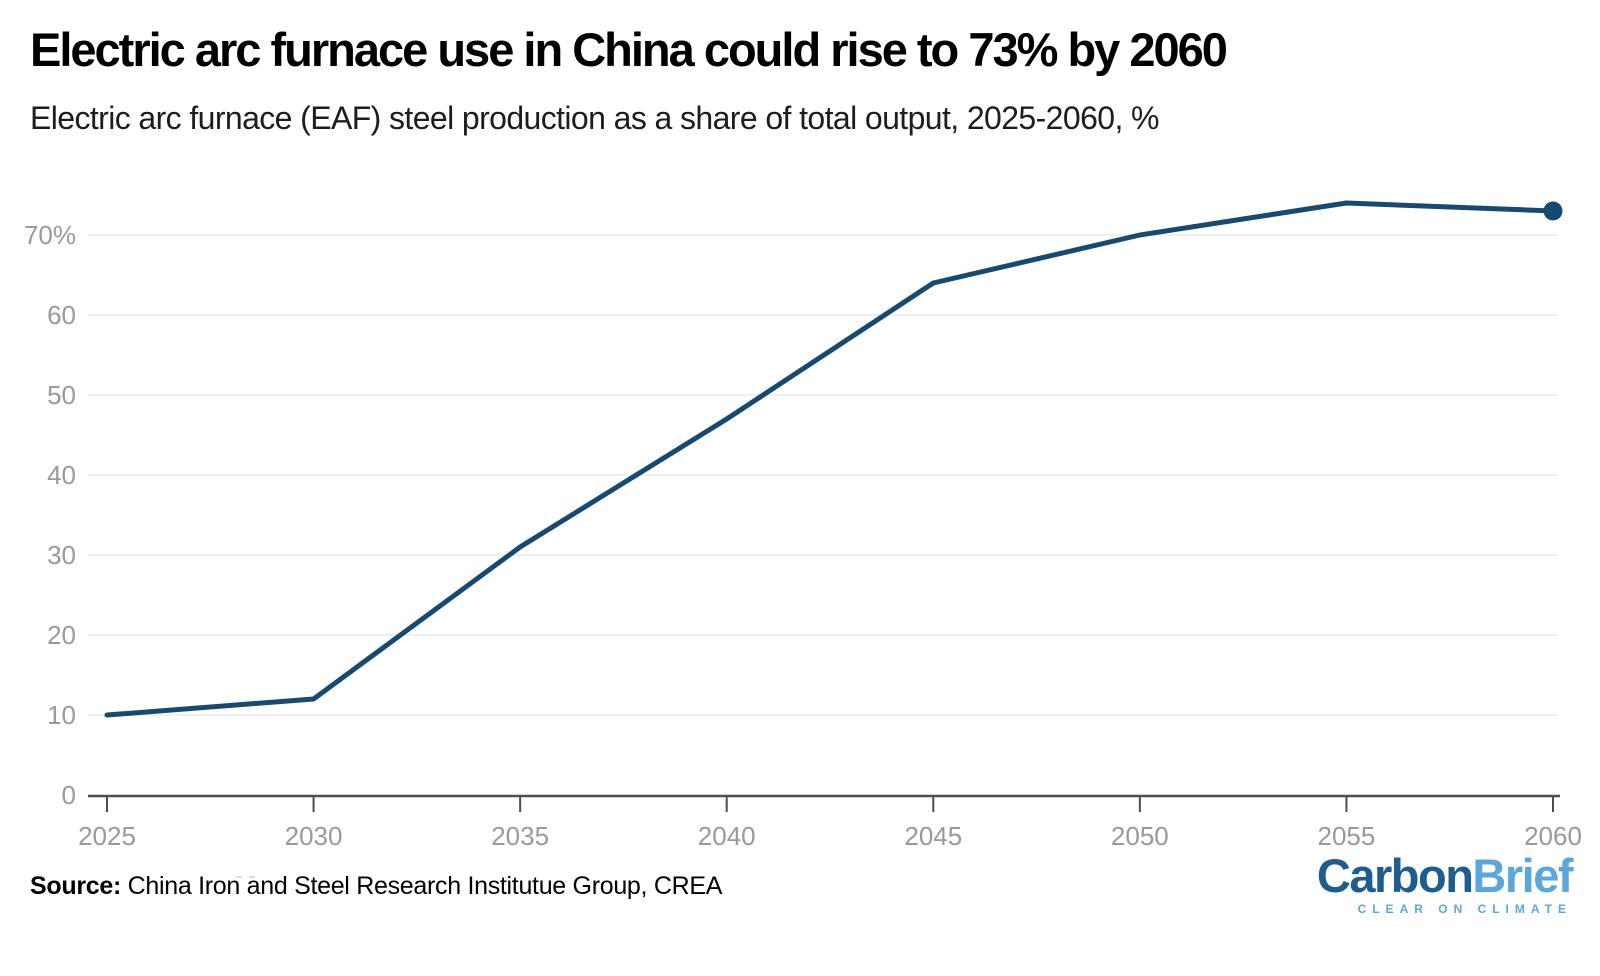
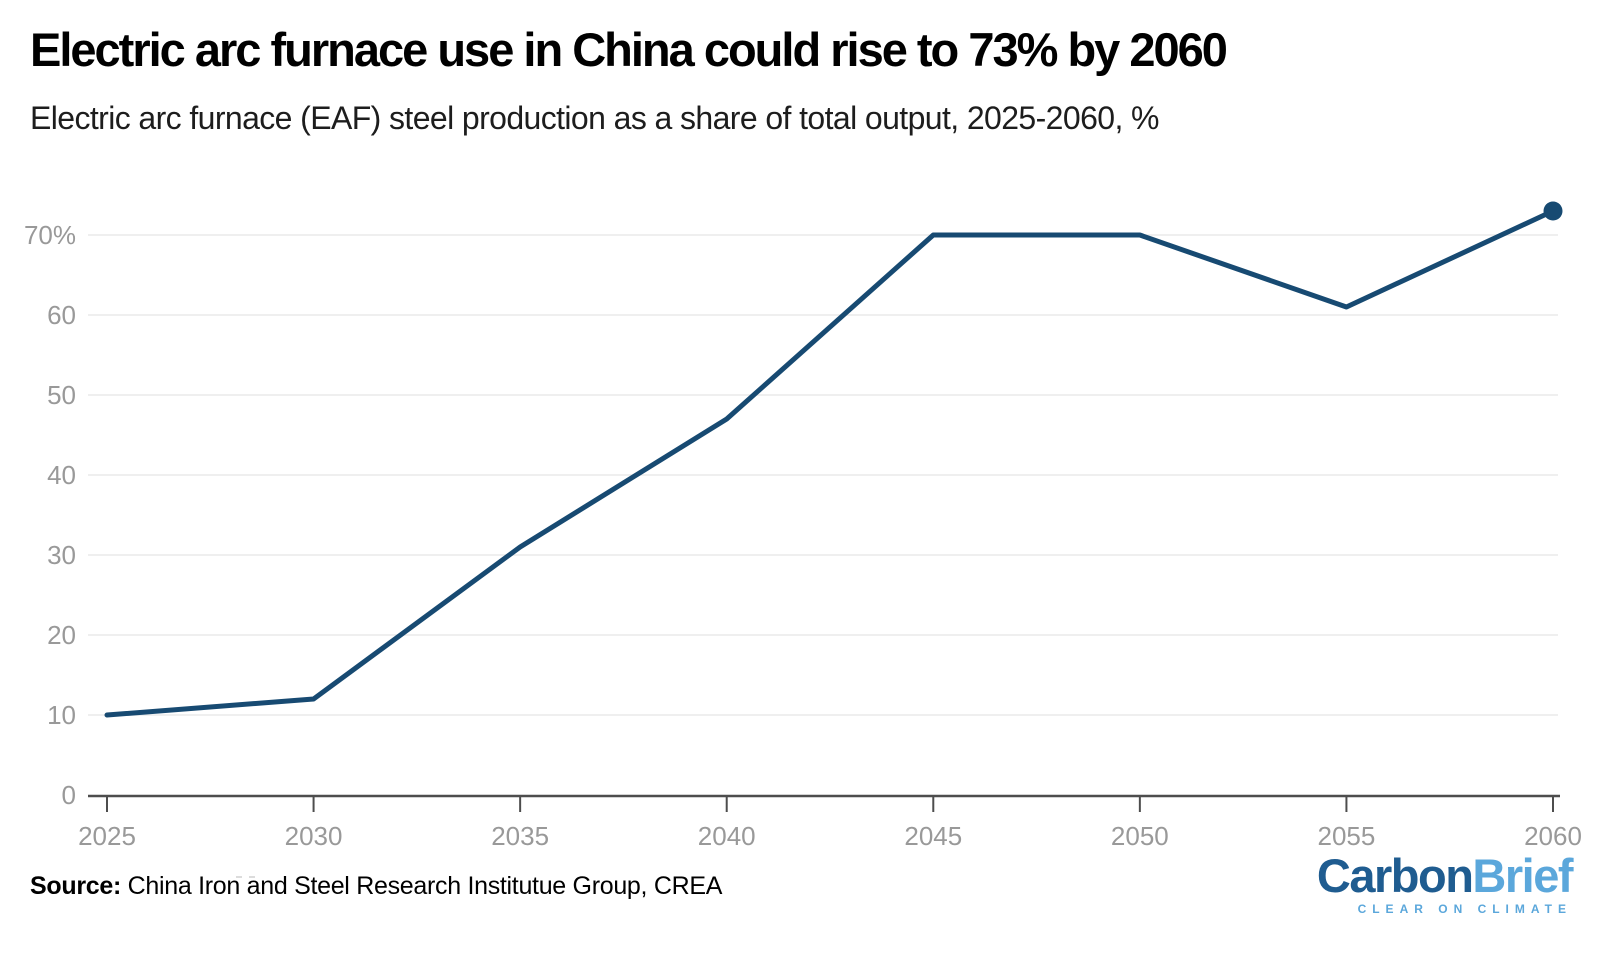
2045: 64% -> 70%
2055: 74% -> 61%
